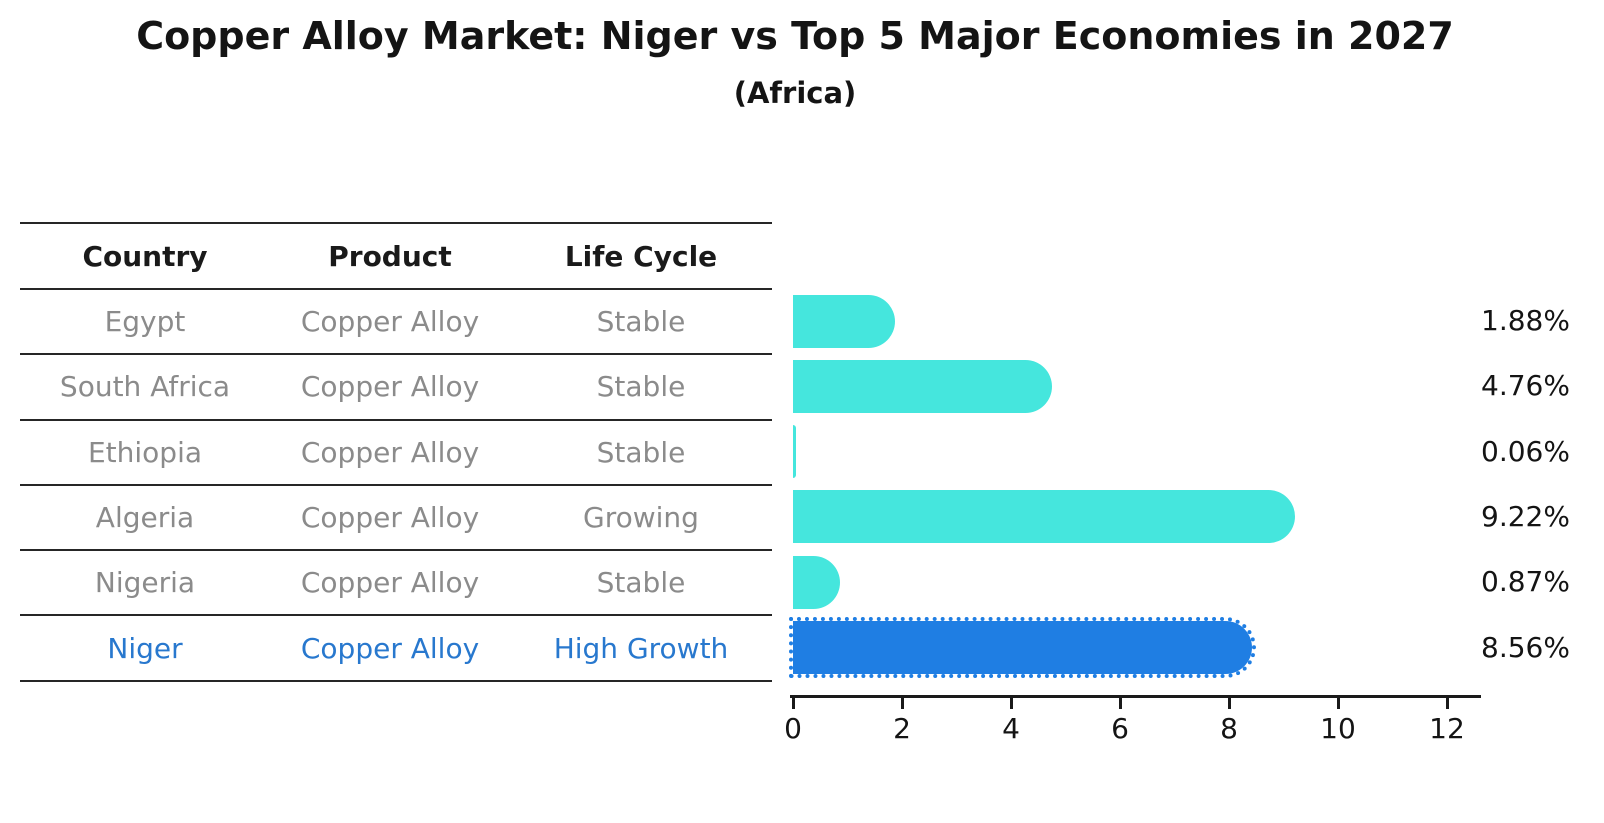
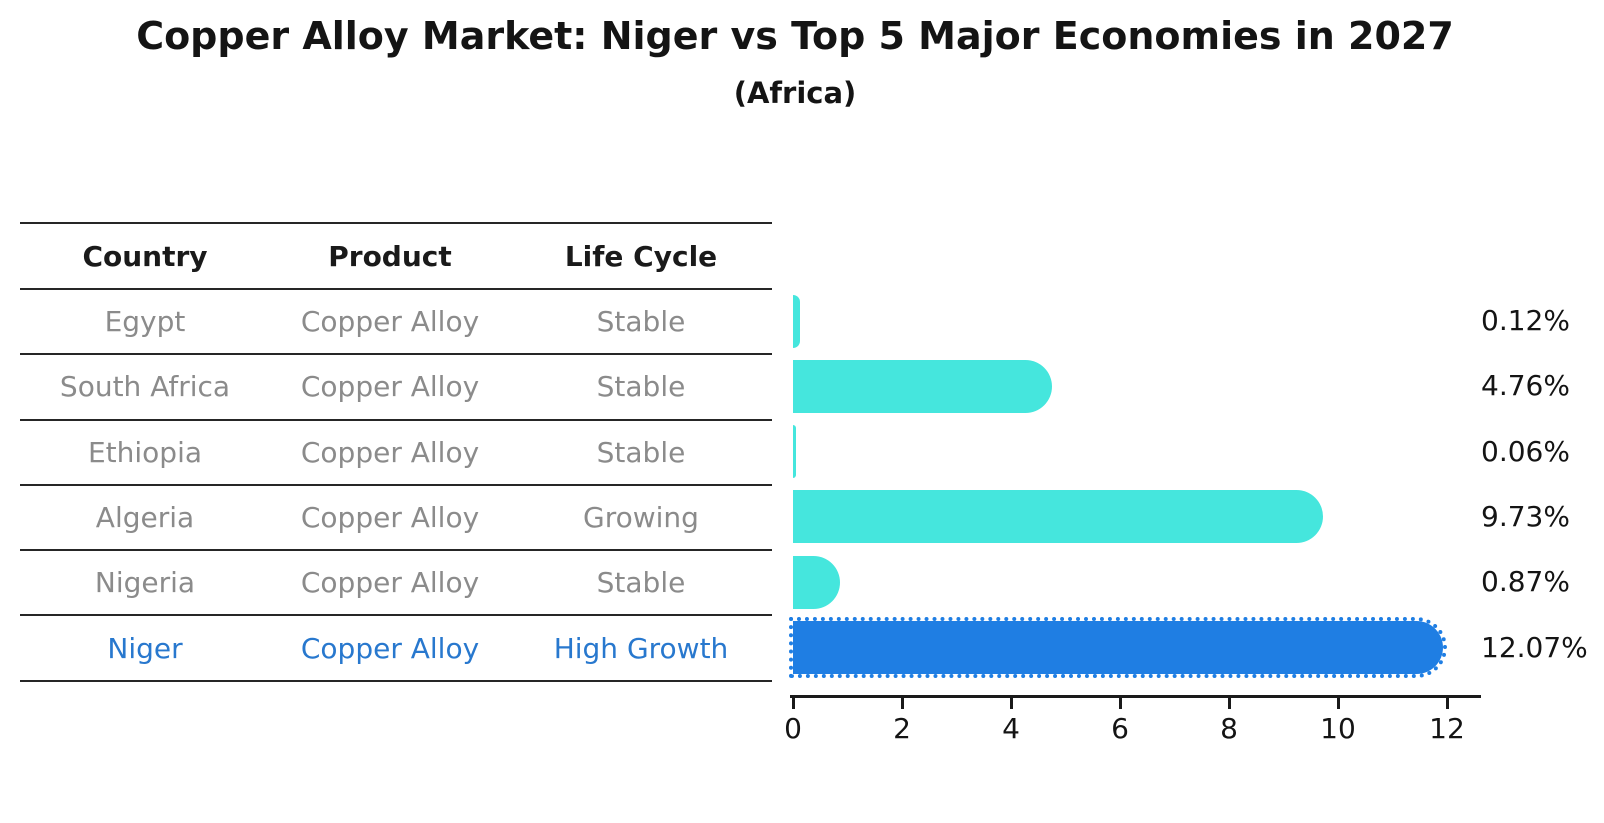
Egypt: 1.88% -> 0.12%
Algeria: 9.22% -> 9.73%
Niger: 8.56% -> 12.07%
